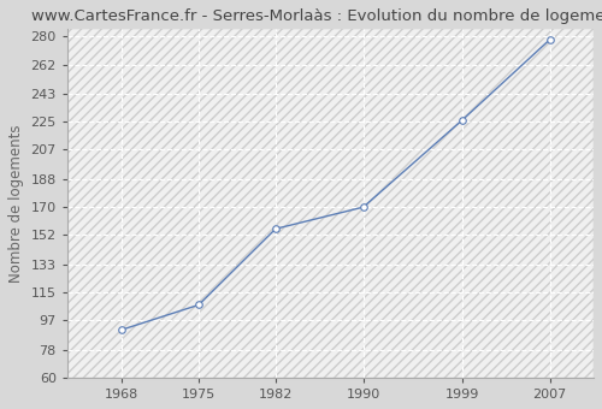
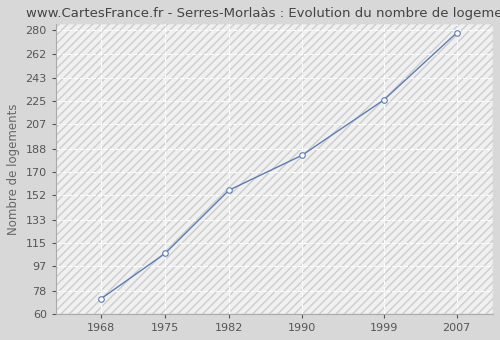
1968: 91 -> 72
1990: 170 -> 183
